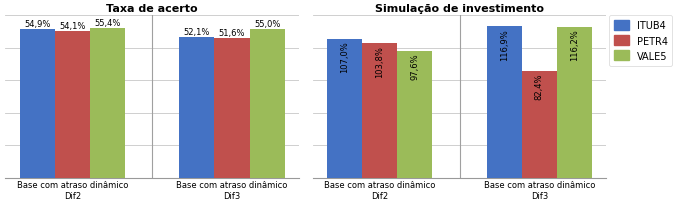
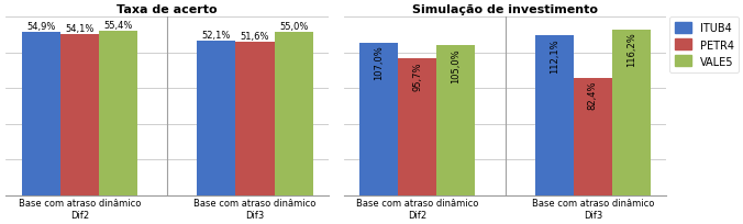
Simulação de investimento/PETR4/Base com atraso dinâmico Dif2: 103,8% -> 95,7%
Simulação de investimento/VALE5/Base com atraso dinâmico Dif2: 97,6% -> 105,0%
Simulação de investimento/ITUB4/Base com atraso dinâmico Dif3: 116,9% -> 112,1%
